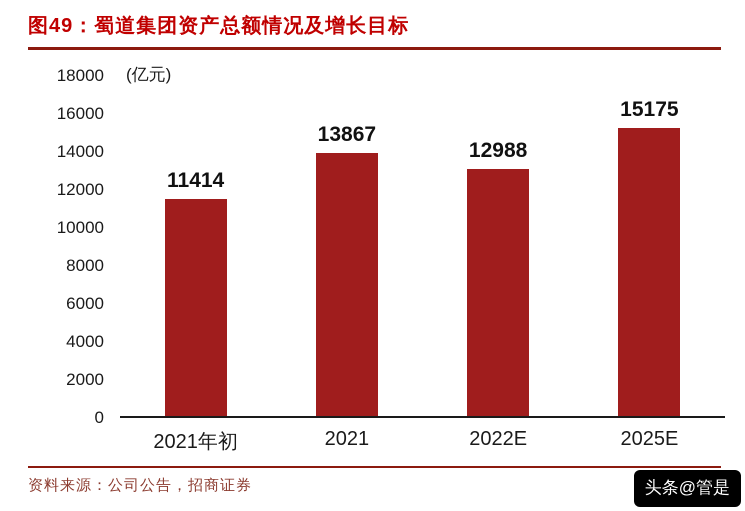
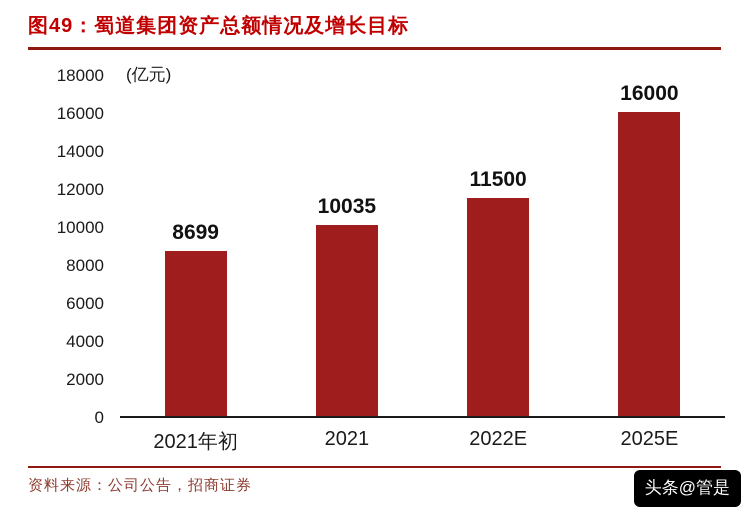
2021年初: 11414 -> 8699
2021: 13867 -> 10035
2022E: 12988 -> 11500
2025E: 15175 -> 16000
